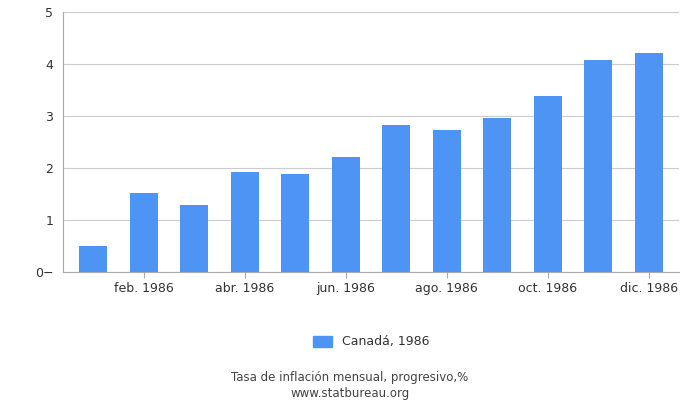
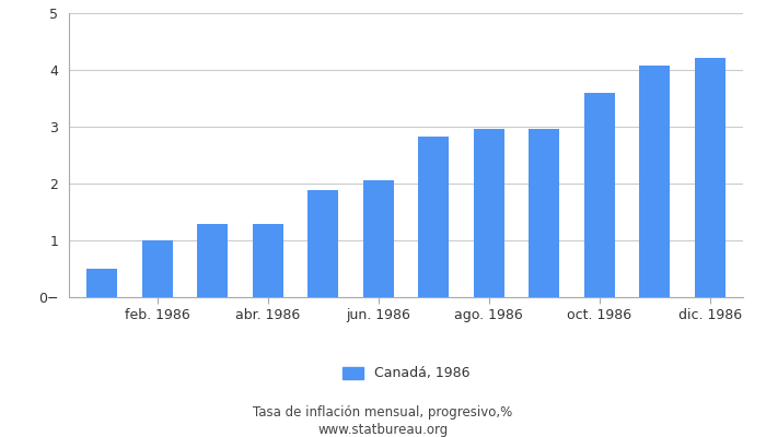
feb. 1986: 1.52 -> 1.00
abr. 1986: 1.92 -> 1.28
jun. 1986: 2.22 -> 2.05
ago. 1986: 2.74 -> 2.97
oct. 1986: 3.38 -> 3.59
